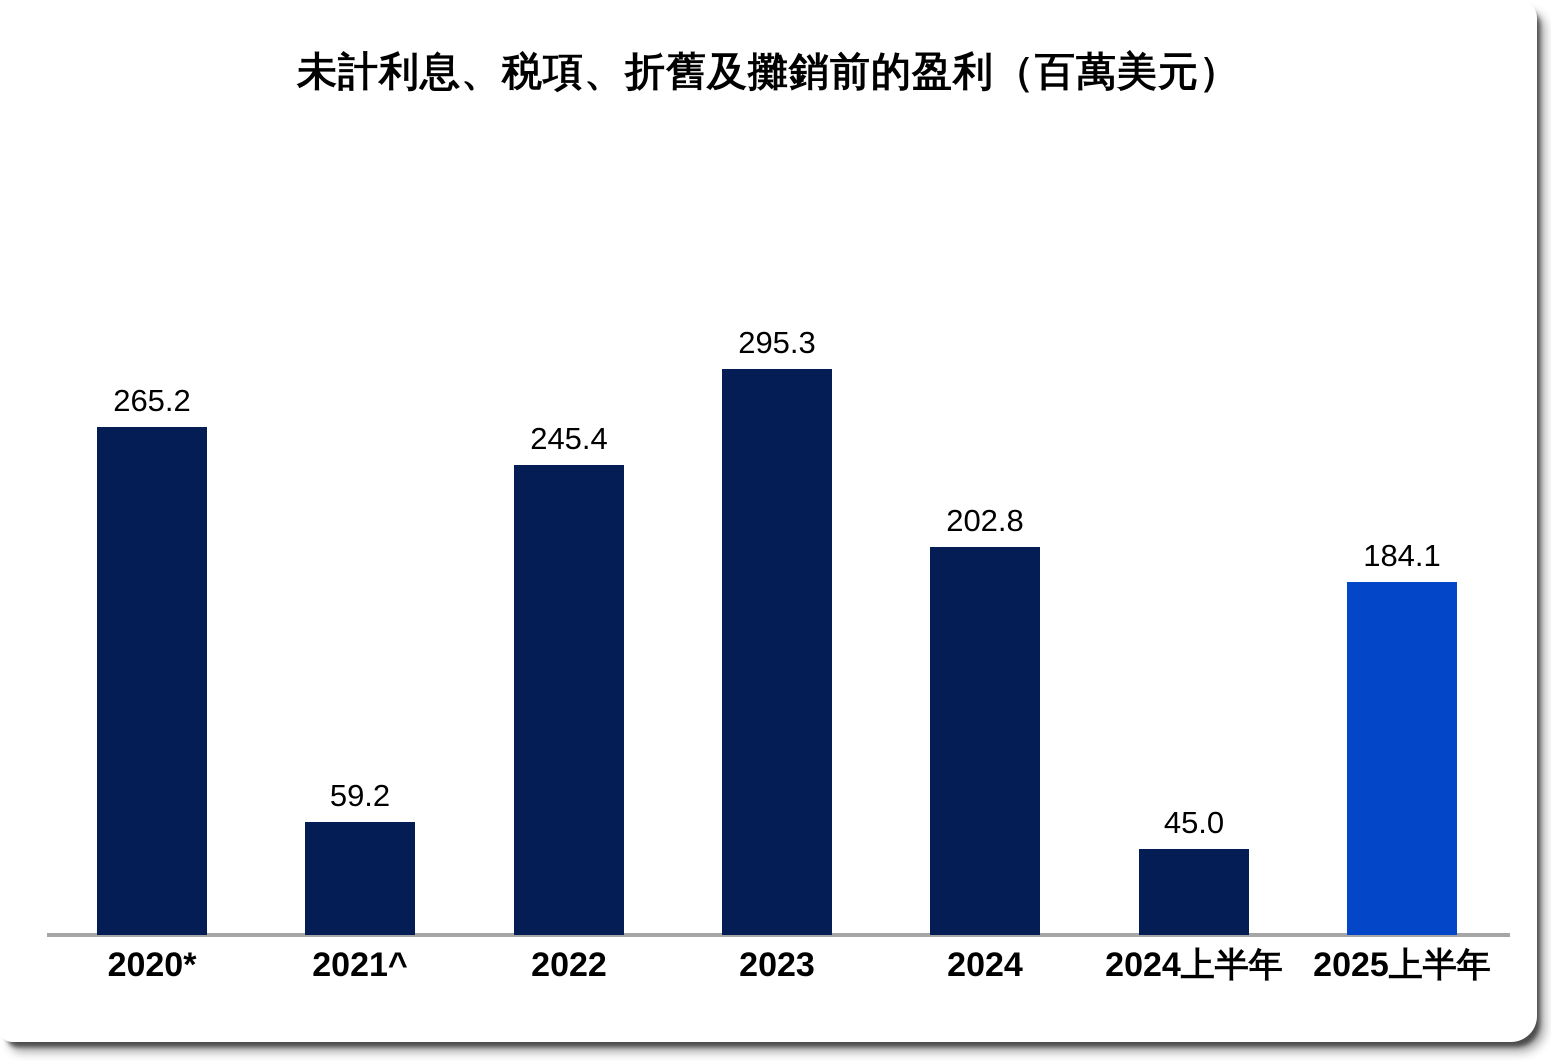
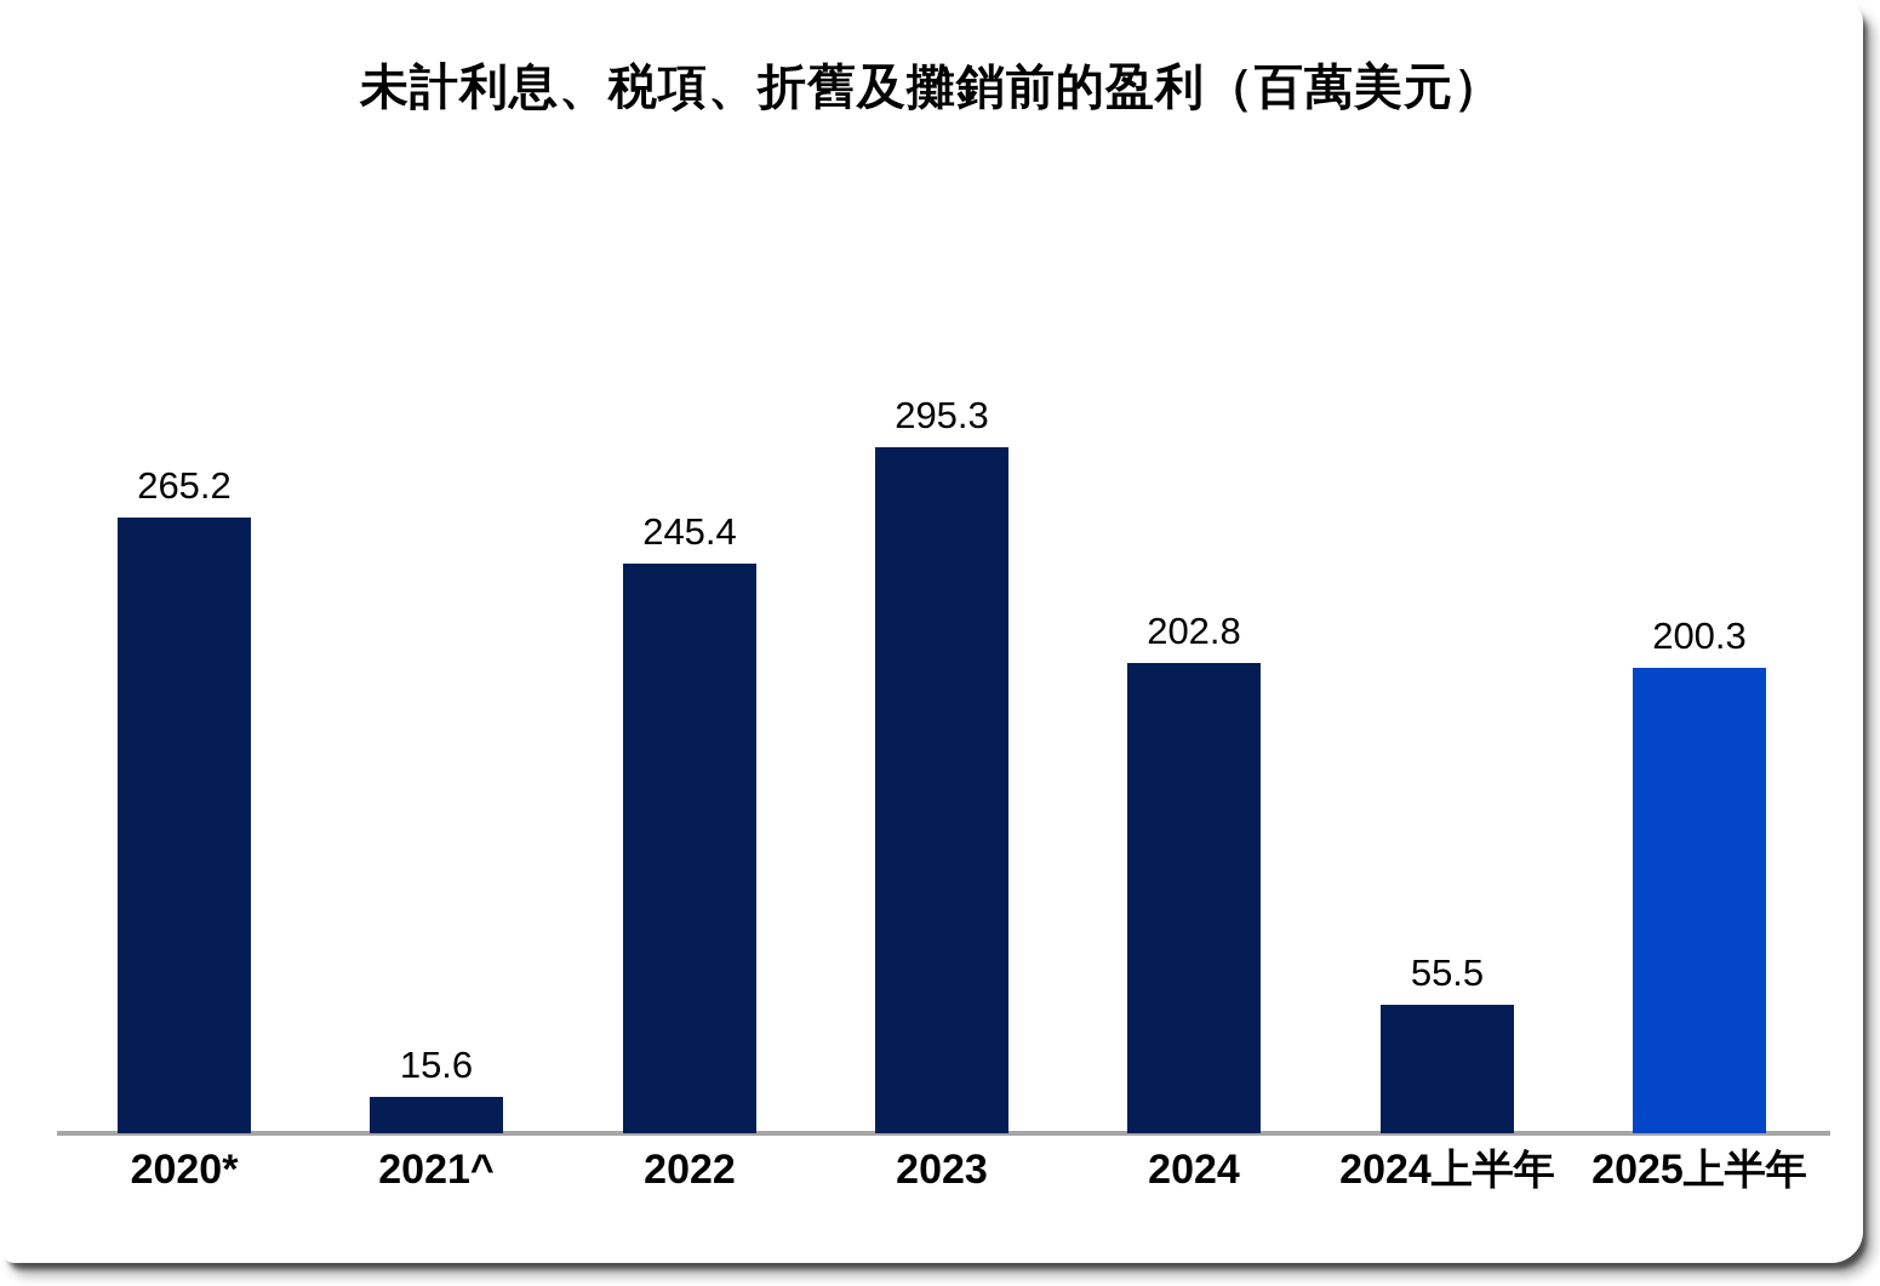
2021^: 59.2 -> 15.6
2024上半年: 45.0 -> 55.5
2025上半年: 184.1 -> 200.3
